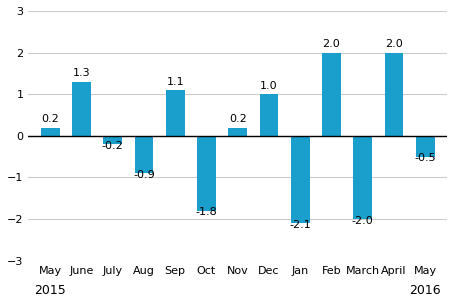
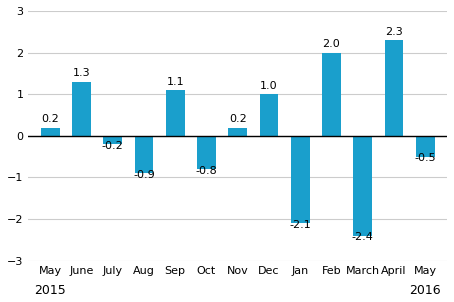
Oct: -1.8 -> -0.8
March: -2.0 -> -2.4
April: 2.0 -> 2.3
